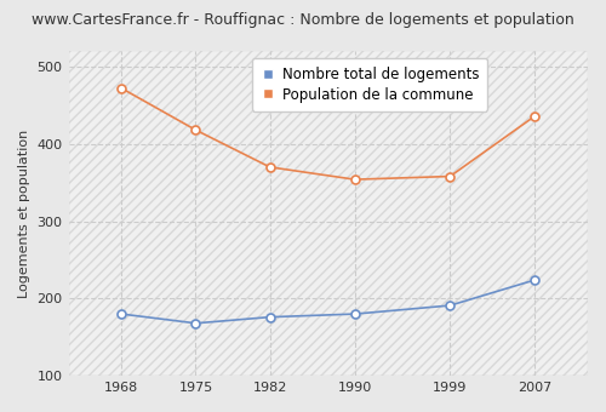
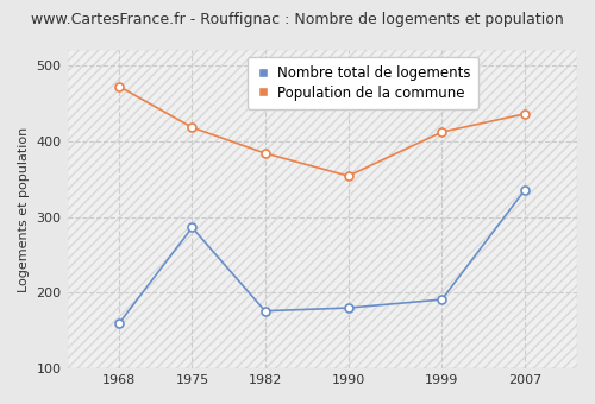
Nombre total de logements/1968: 180 -> 160
Nombre total de logements/1975: 168 -> 286
Population de la commune/1982: 370 -> 384
Population de la commune/1999: 358 -> 412
Nombre total de logements/2007: 224 -> 336
